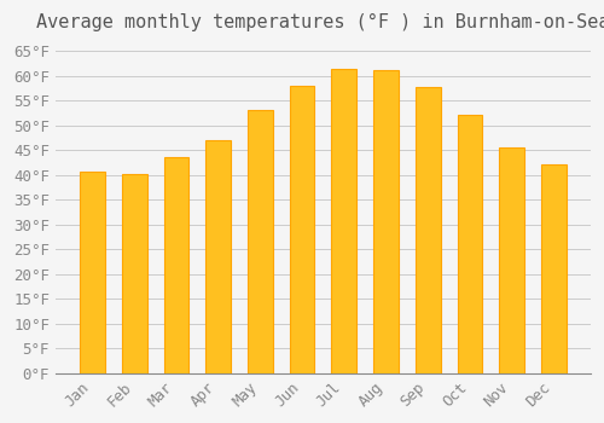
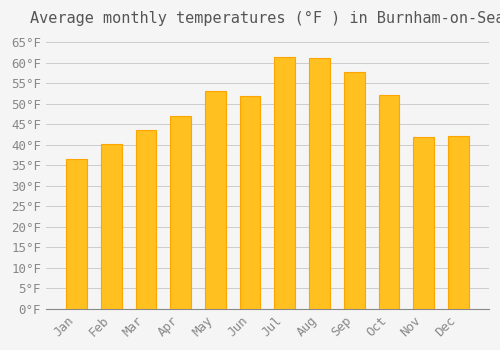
Jan: 40.6°F -> 36.5°F
Jun: 58.1°F -> 52.0°F
Nov: 45.5°F -> 42.0°F
